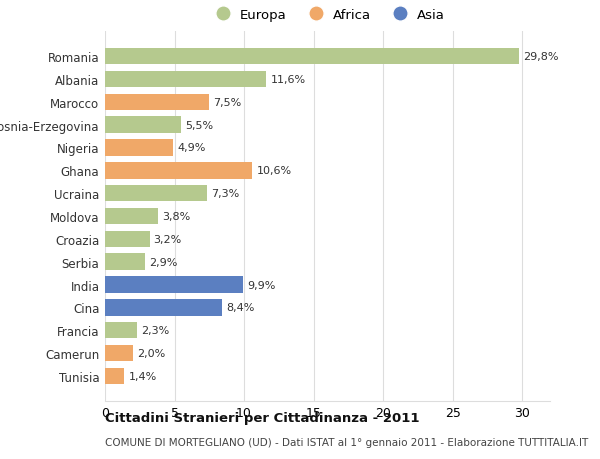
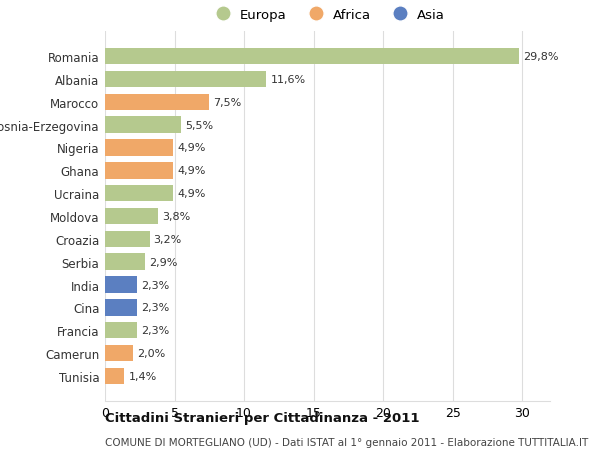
Ghana: 10,6% -> 4,9%
Ucraina: 7,3% -> 4,9%
India: 9,9% -> 2,3%
Cina: 8,4% -> 2,3%
